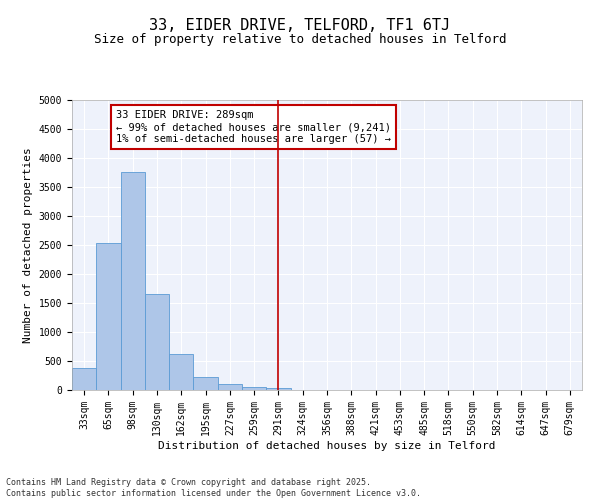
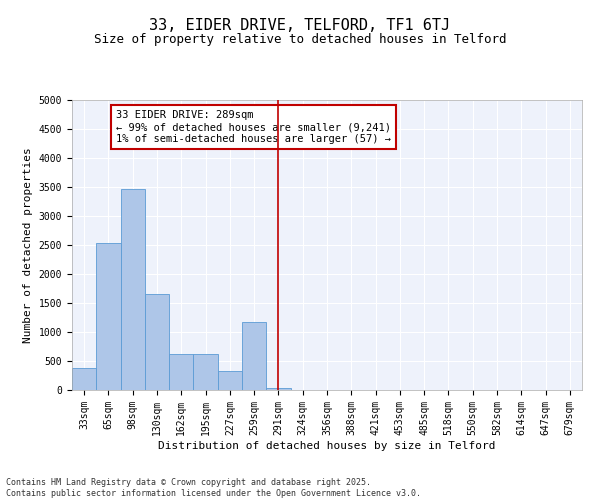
98sqm: 3760 -> 3460
195sqm: 230 -> 620
227sqm: 100 -> 320
259sqm: 60 -> 1180
